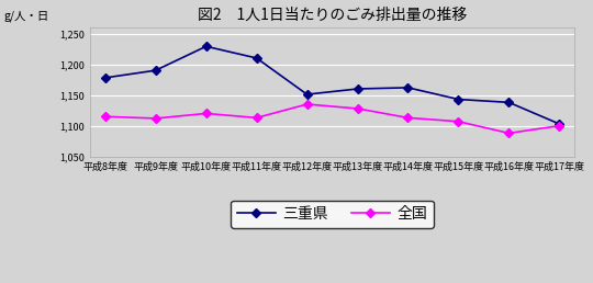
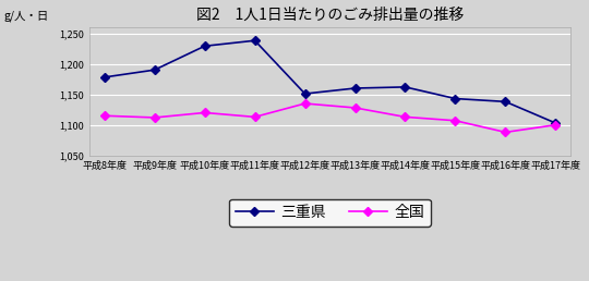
三重県/平成11年度: 1,210 -> 1,238
